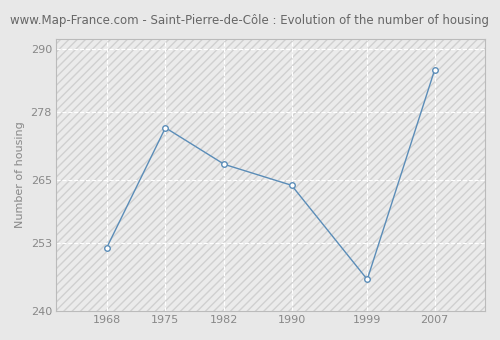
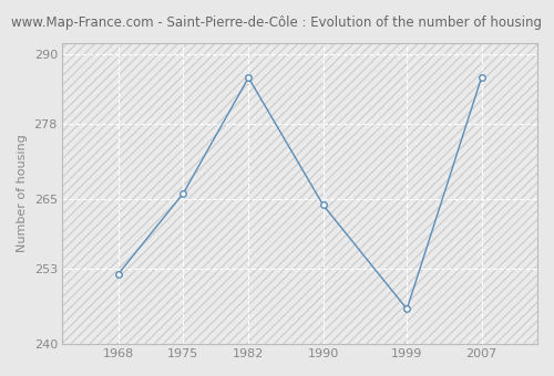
1975: 275 -> 266
1982: 268 -> 286
